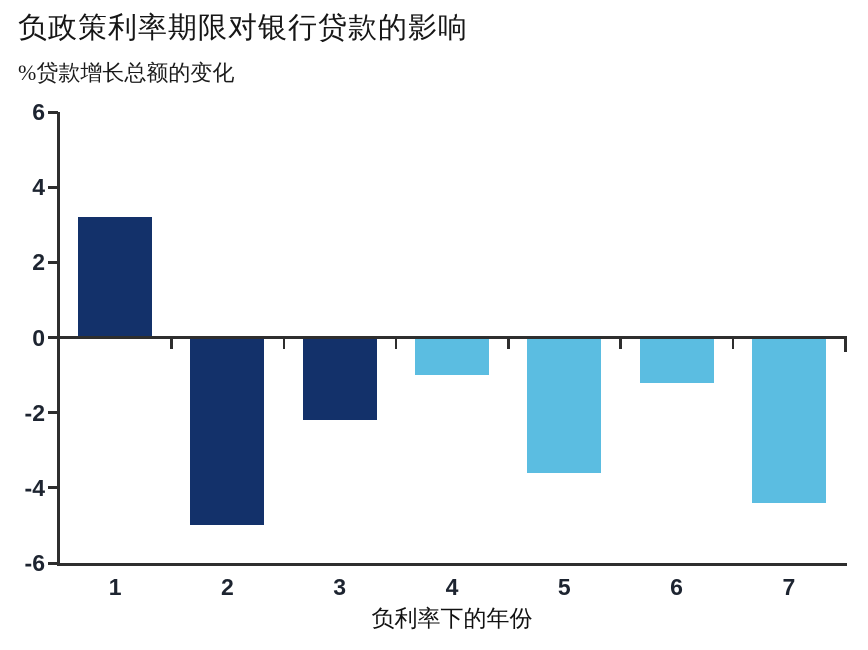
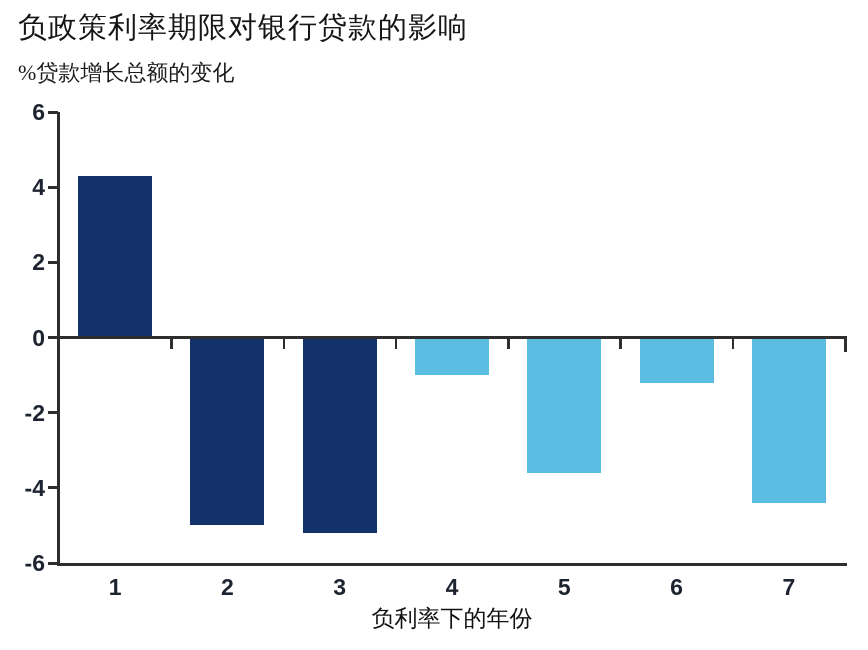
1: 3.2 -> 4.3
3: -2.2 -> -5.2
